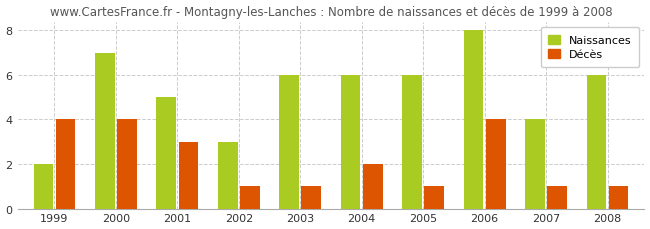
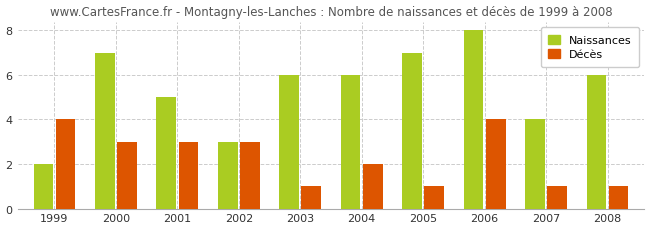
Décès/2000: 4 -> 3
Décès/2002: 1 -> 3
Naissances/2005: 6 -> 7
